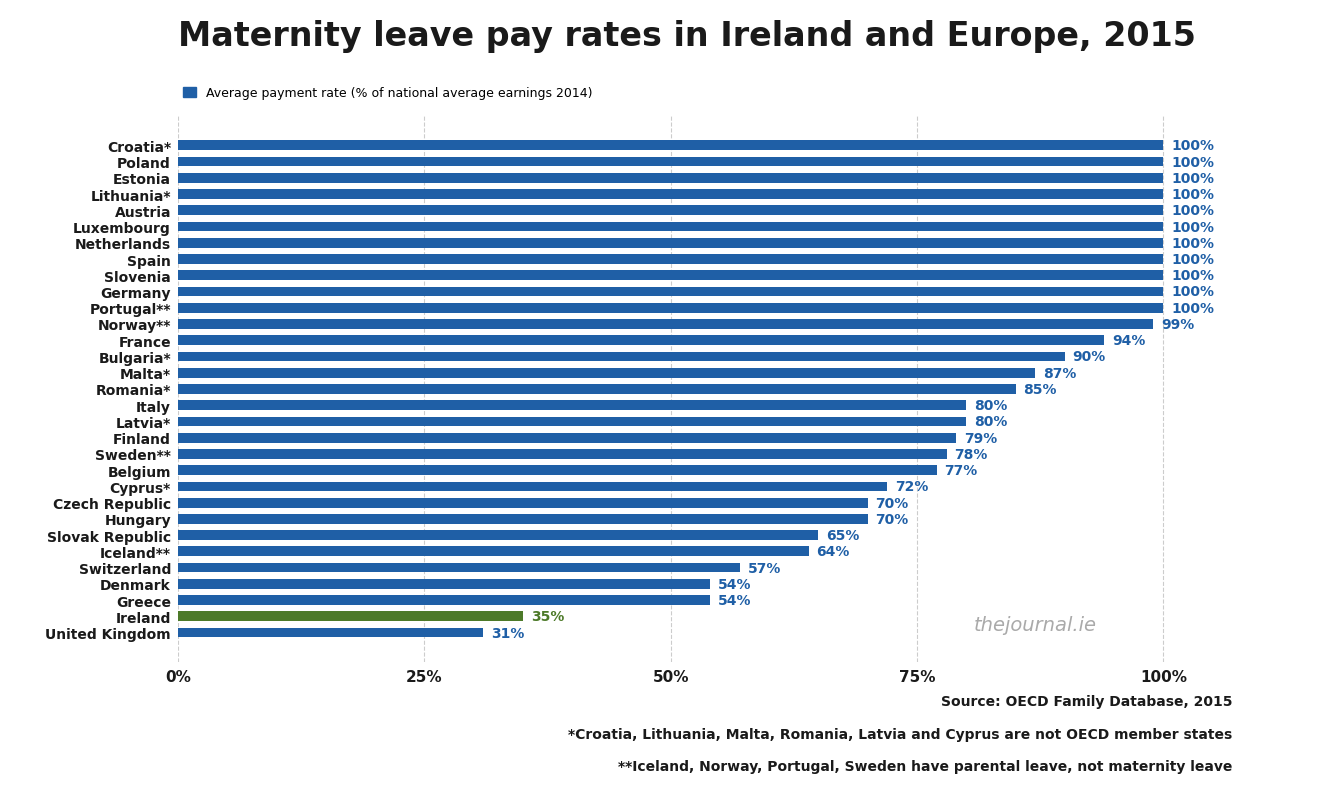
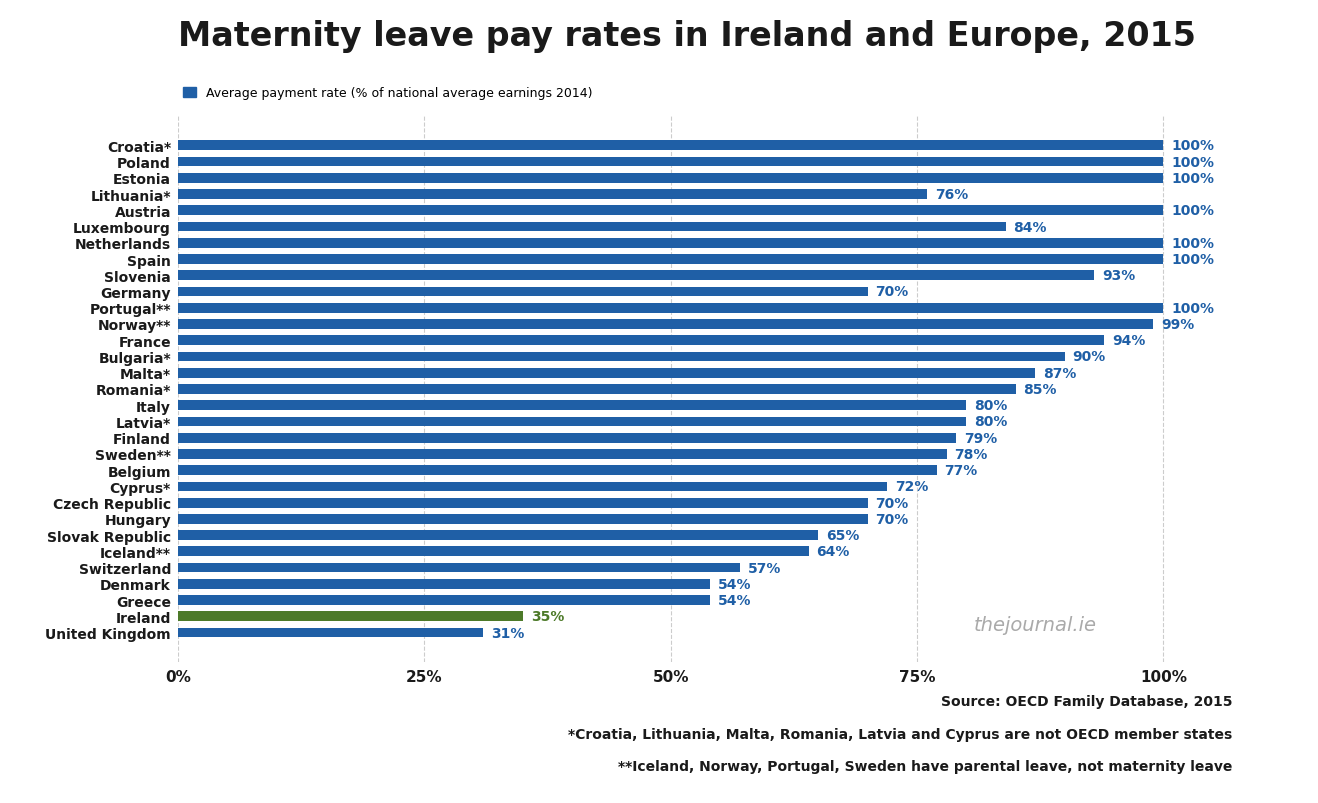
Lithuania*: 100% -> 76%
Luxembourg: 100% -> 84%
Slovenia: 100% -> 93%
Germany: 100% -> 70%
